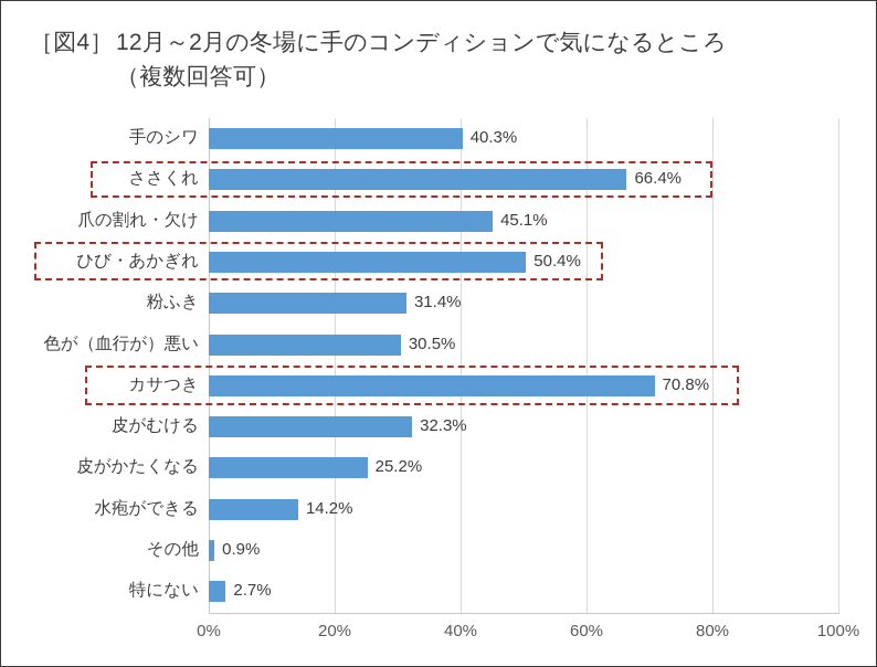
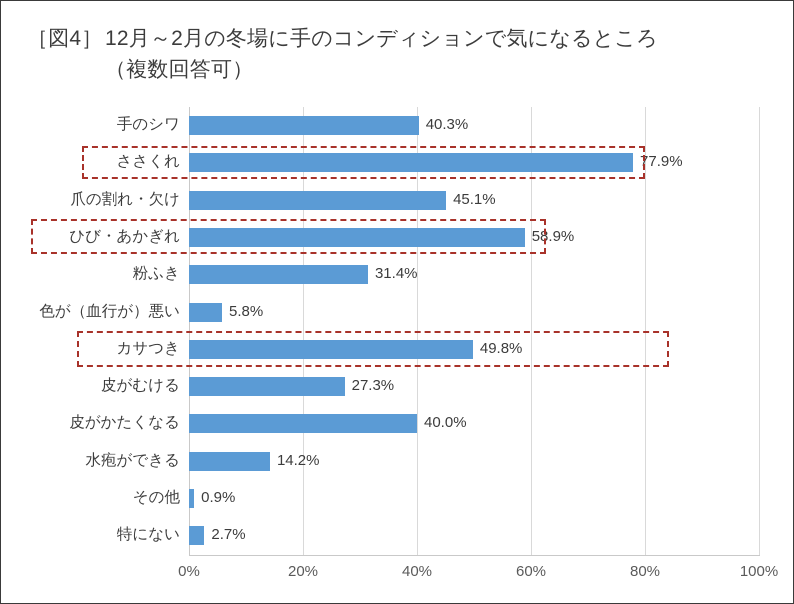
ささくれ: 66.4% -> 77.9%
ひび・あかぎれ: 50.4% -> 58.9%
色が（血行が）悪い: 30.5% -> 5.8%
カサつき: 70.8% -> 49.8%
皮がむける: 32.3% -> 27.3%
皮がかたくなる: 25.2% -> 40.0%
